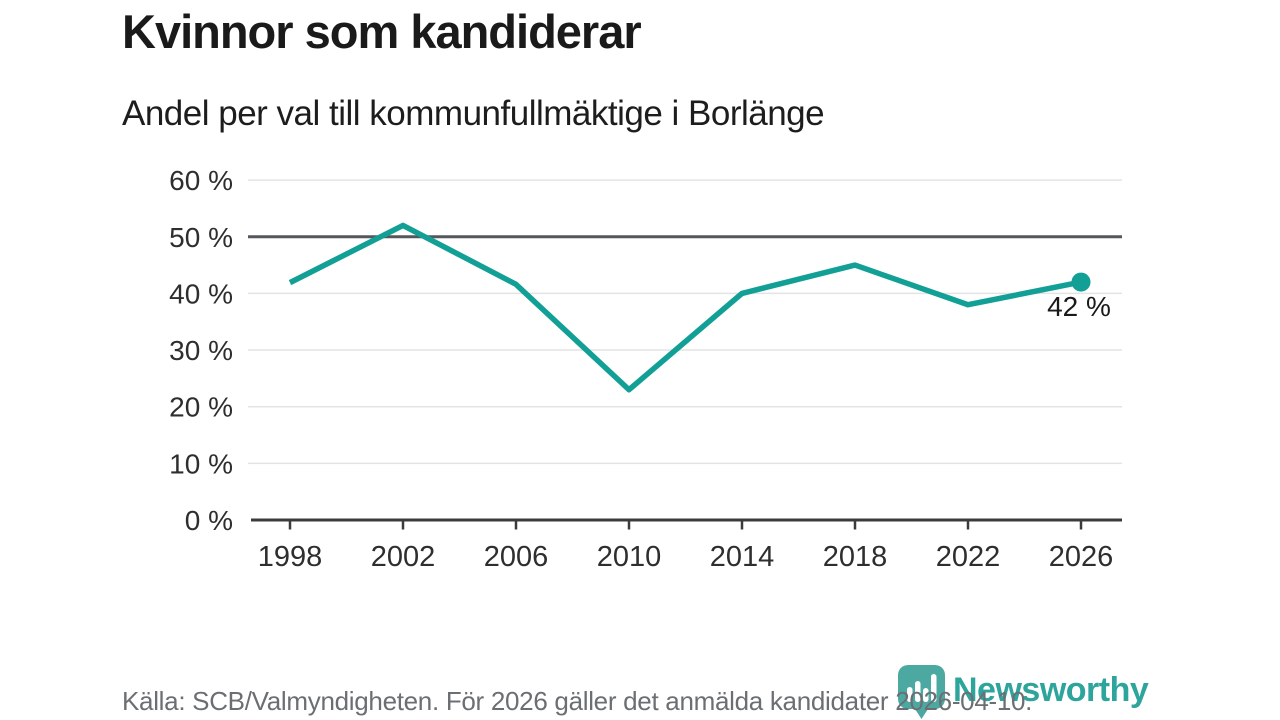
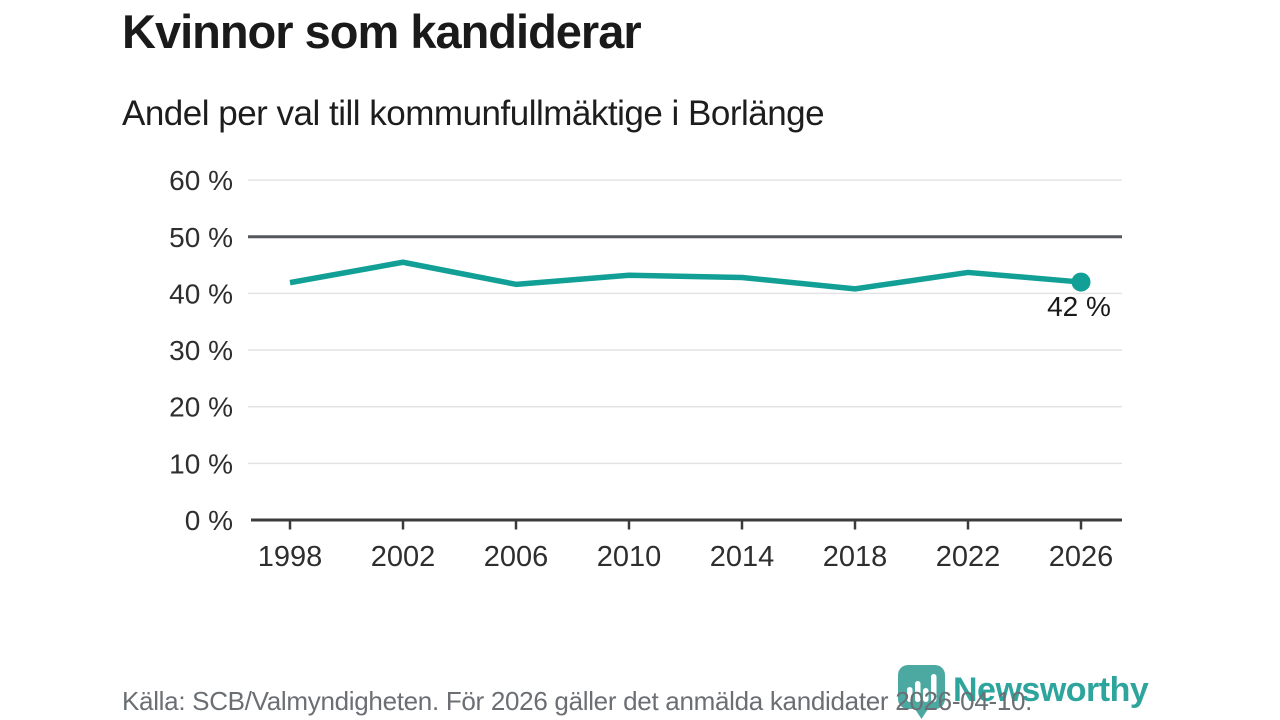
2002: 52% -> 46%
2010: 23% -> 43%
2014: 40% -> 43%
2018: 45% -> 41%
2022: 38% -> 44%
